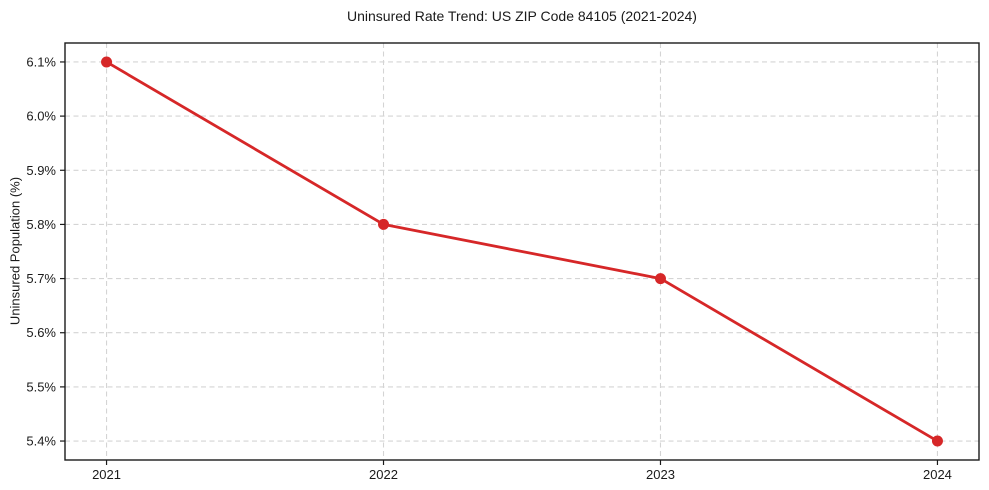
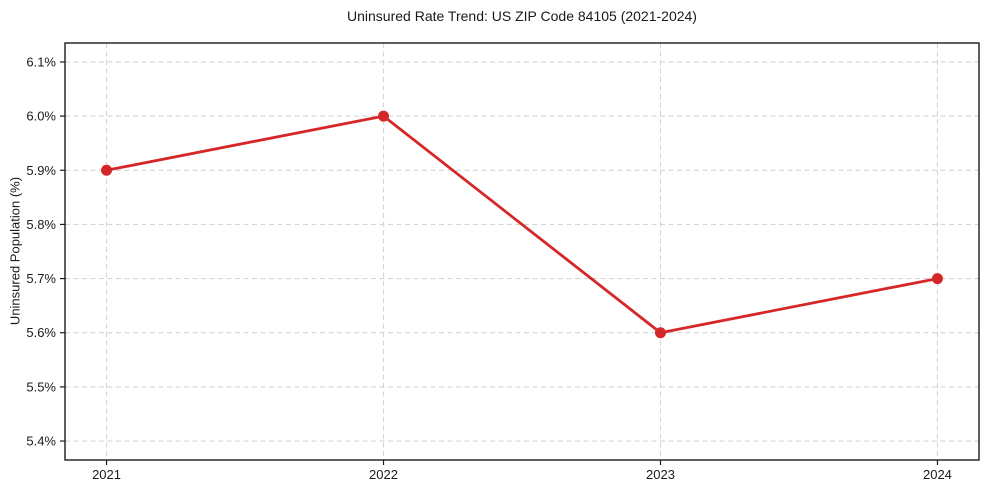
2021: 6.1% -> 5.9%
2022: 5.8% -> 6.0%
2023: 5.7% -> 5.6%
2024: 5.4% -> 5.7%
